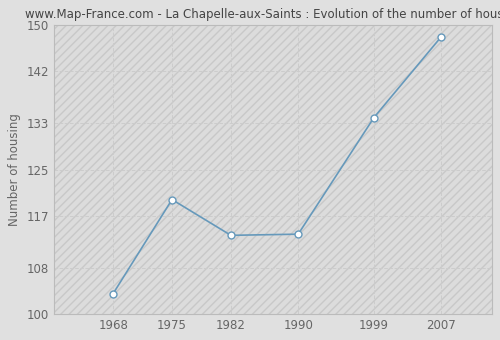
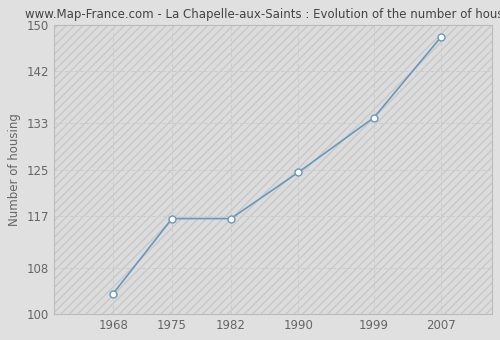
1975: 119.8 -> 116.5
1982: 113.6 -> 116.5
1990: 113.8 -> 124.5
